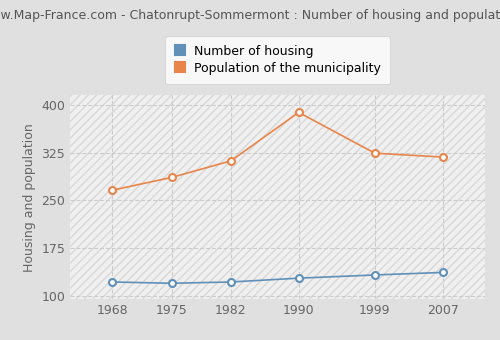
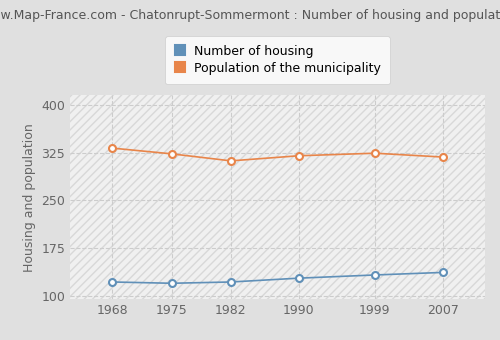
Population of the municipality/1968: 266 -> 332
Population of the municipality/1975: 286 -> 323
Population of the municipality/1990: 388 -> 320
